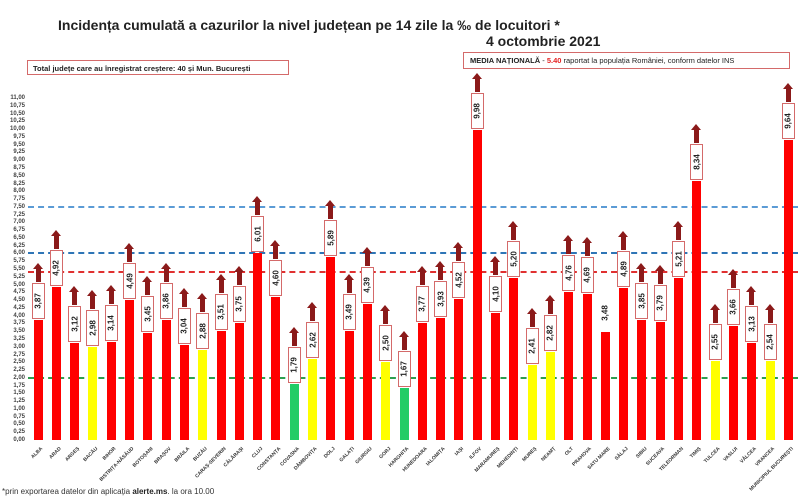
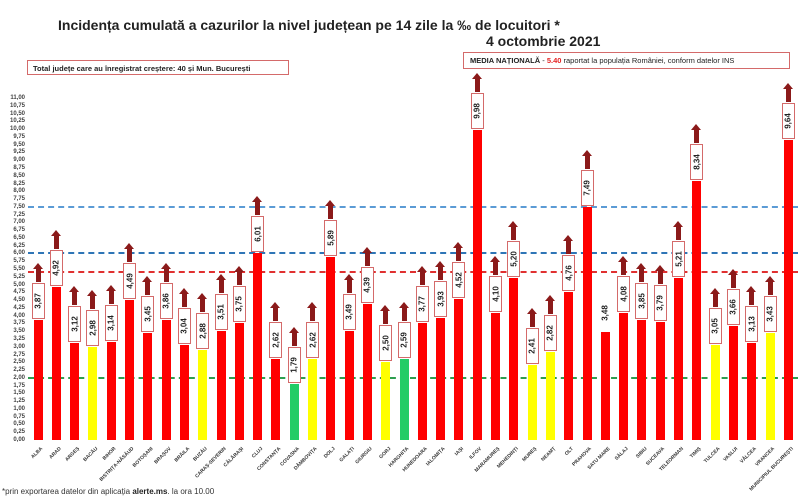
CONSTANȚA: 4,60 -> 2,62
HARGHITA: 1,67 -> 2,59
PRAHOVA: 4,69 -> 7,49
SĂLAJ: 4,89 -> 4,08
TULCEA: 2,55 -> 3,05
VRANCEA: 2,54 -> 3,43
